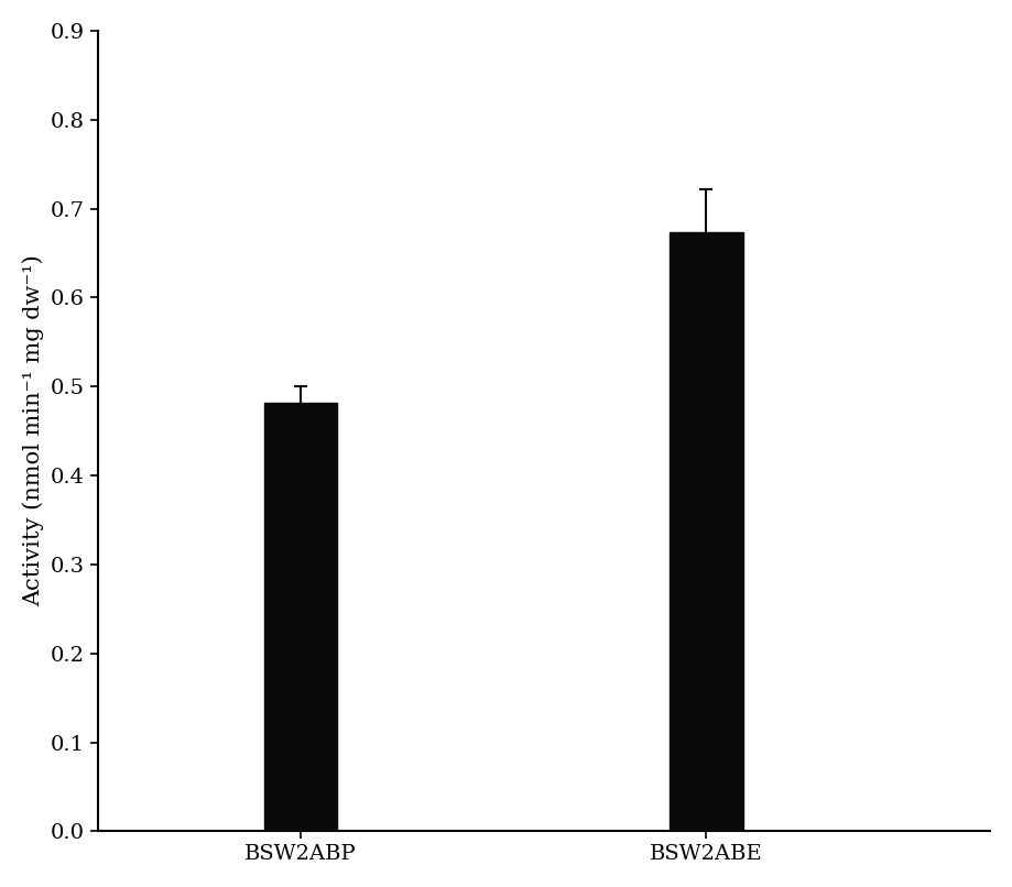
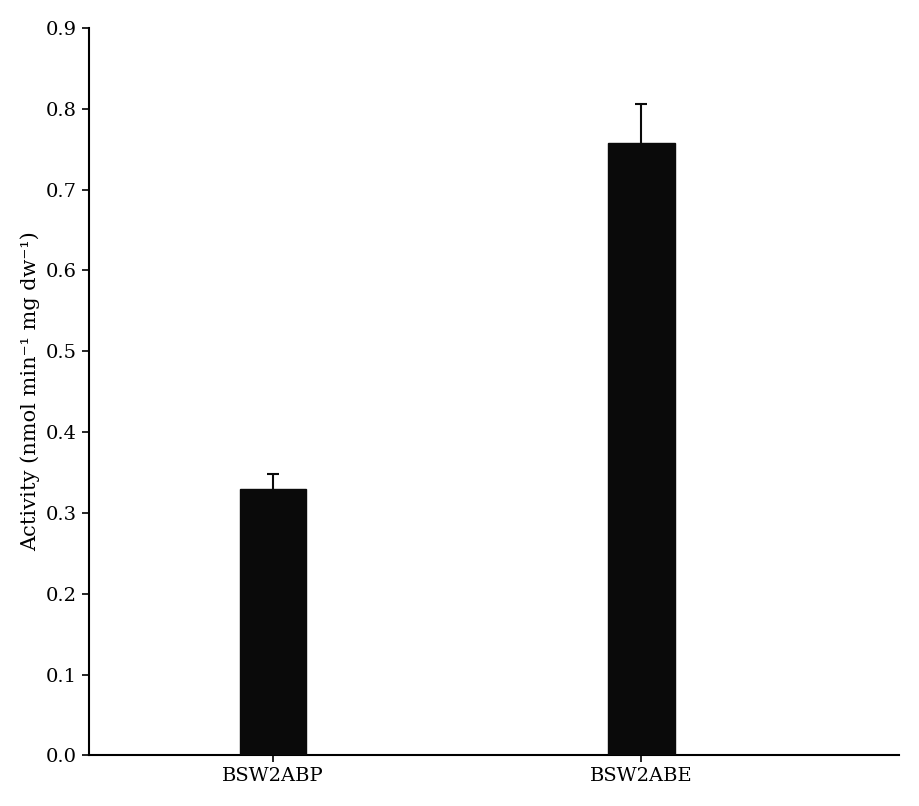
BSW2ABP: 0.482 -> 0.330
BSW2ABE: 0.674 -> 0.758
